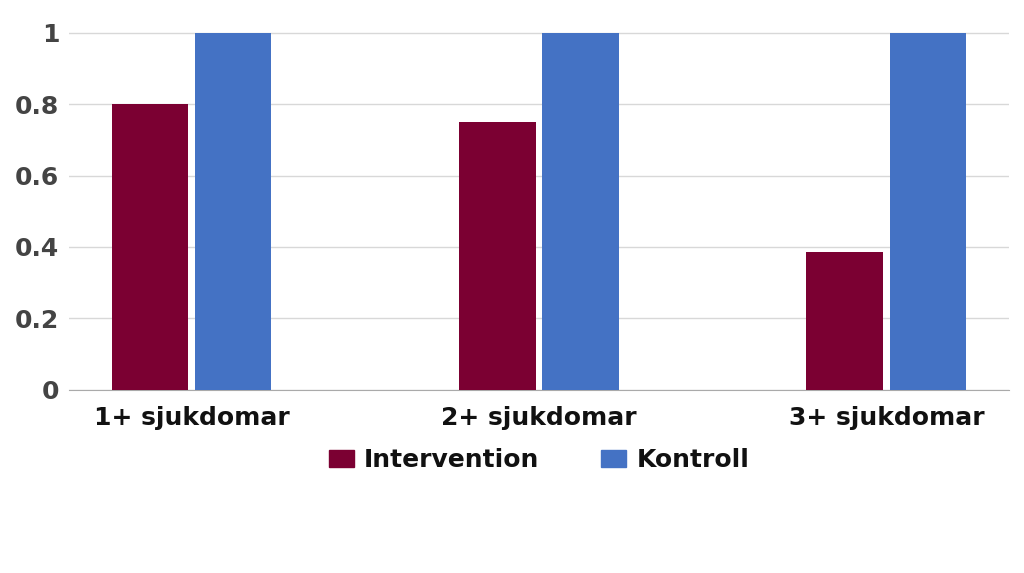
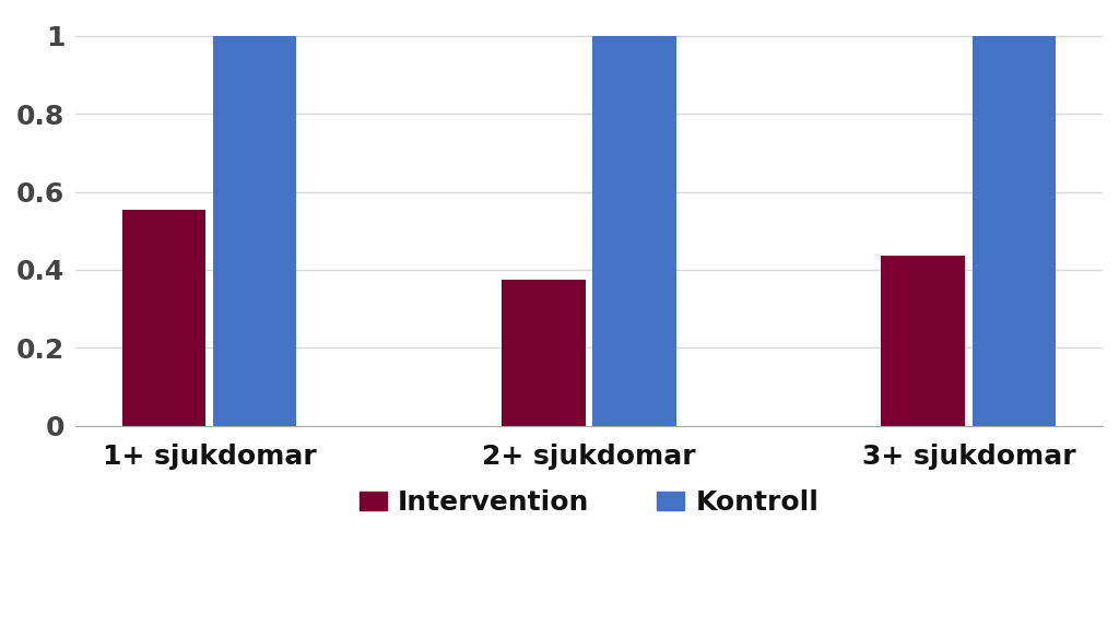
Intervention/1+ sjukdomar: 0.800 -> 0.555
Intervention/2+ sjukdomar: 0.750 -> 0.375
Intervention/3+ sjukdomar: 0.385 -> 0.435
